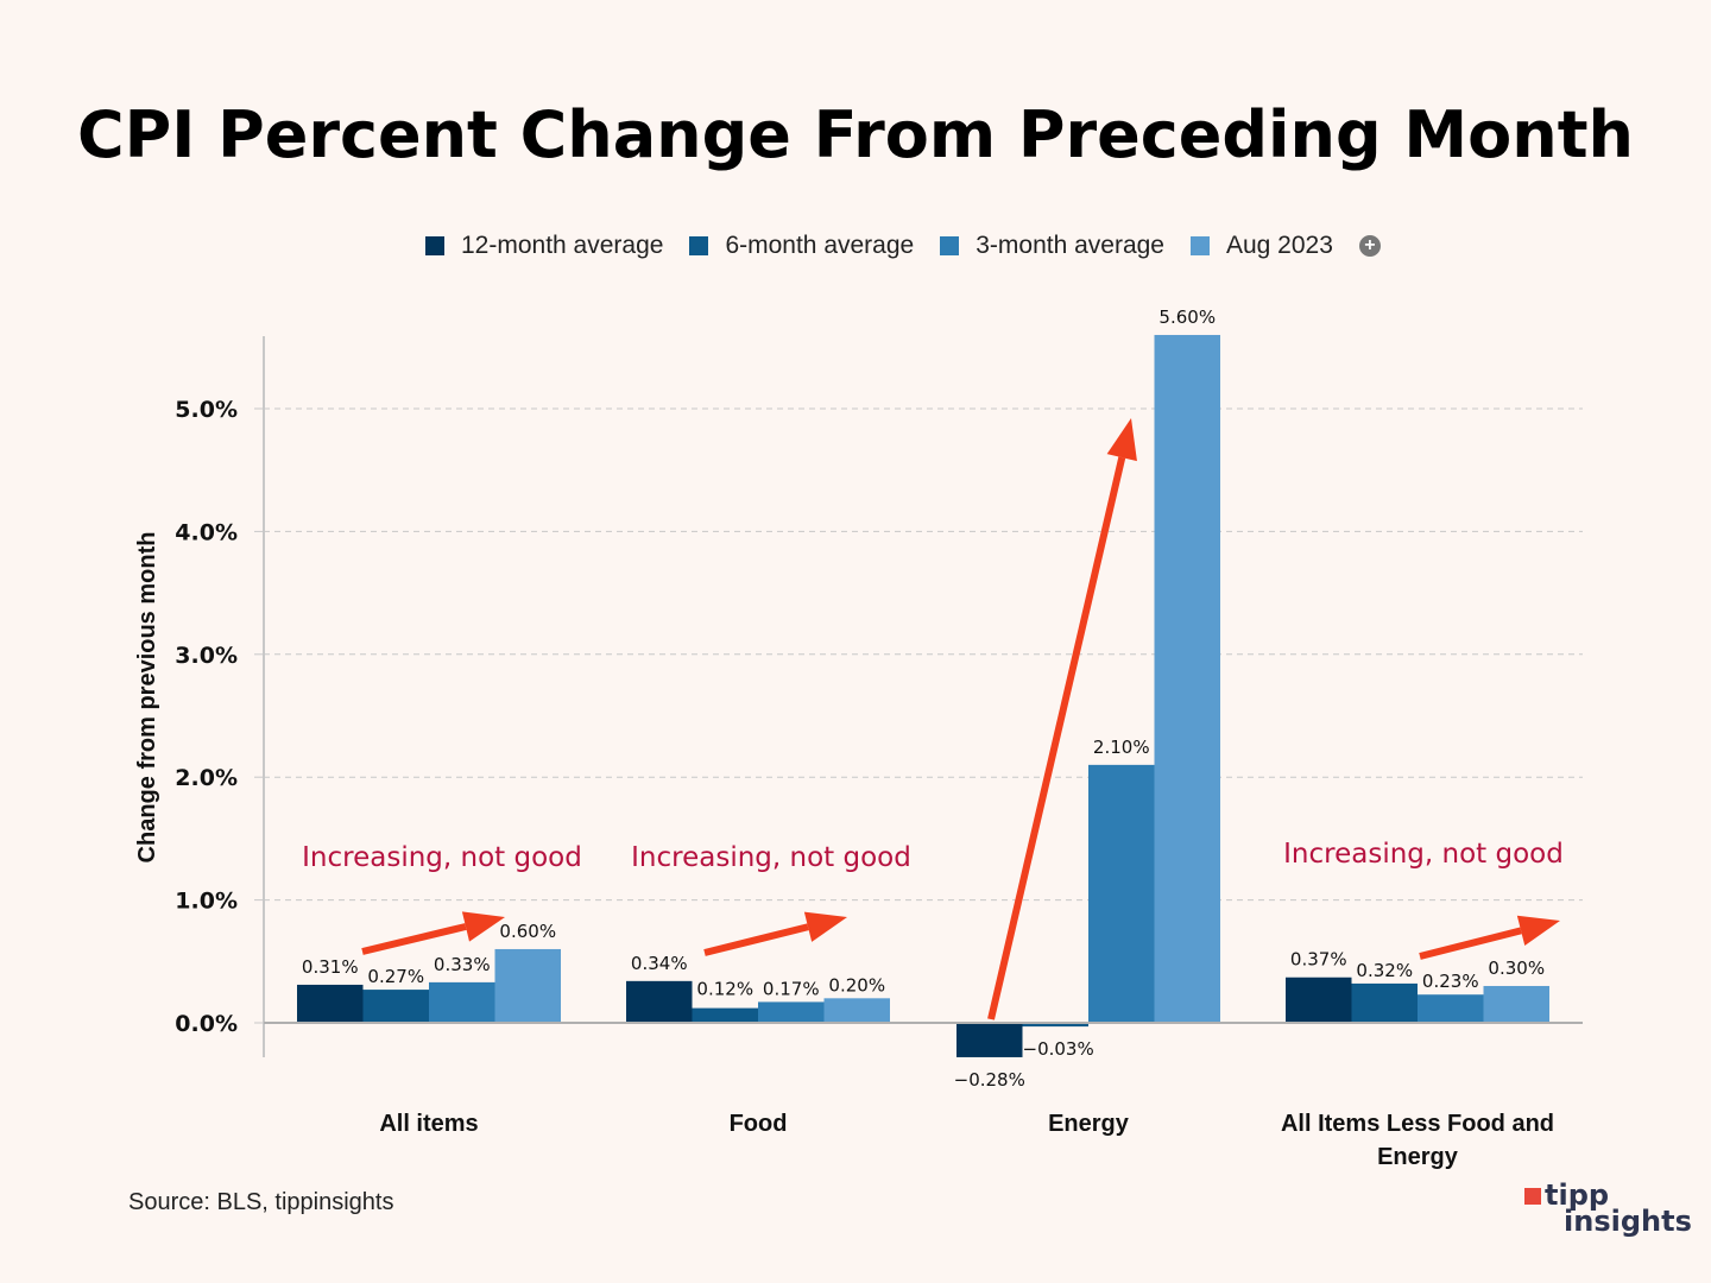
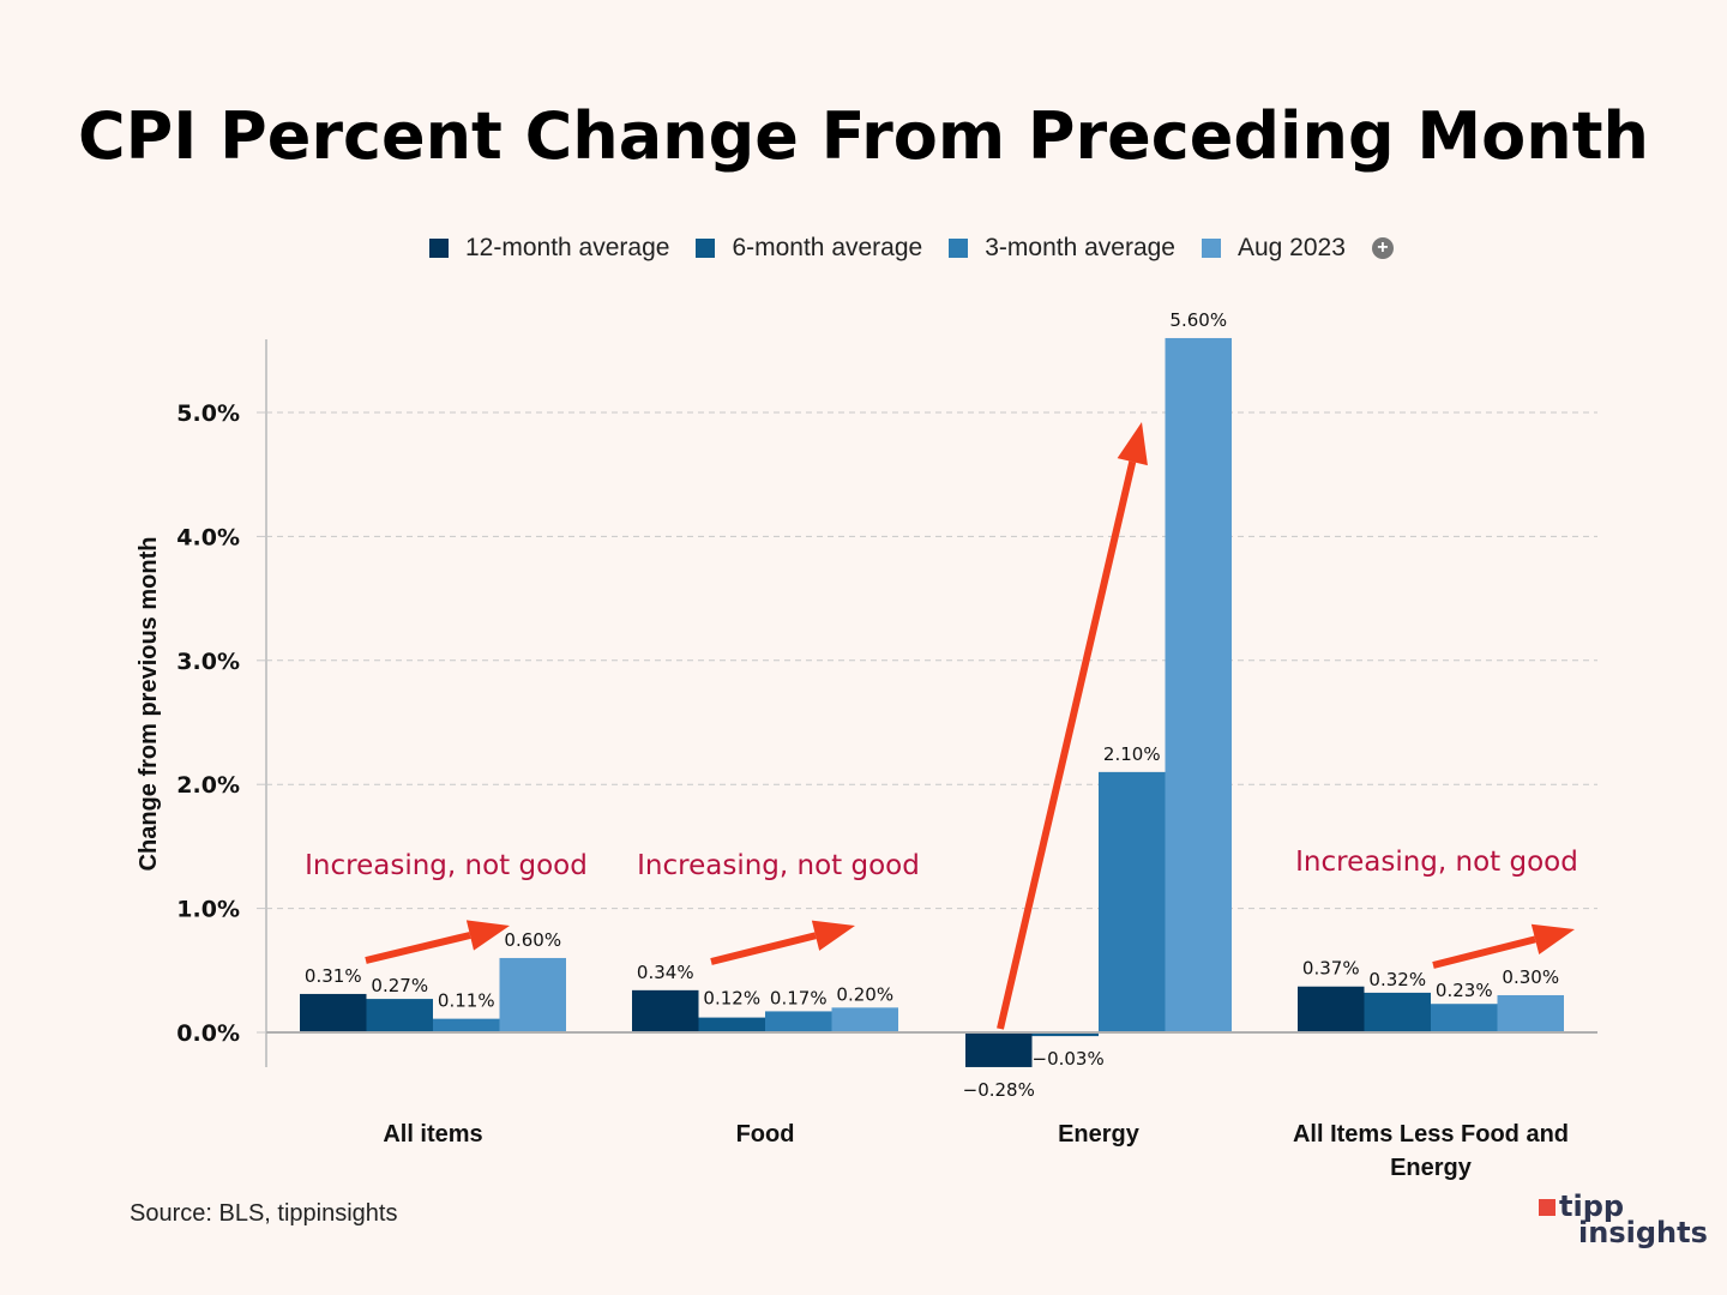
3-month average/All items: 0.33% -> 0.11%
